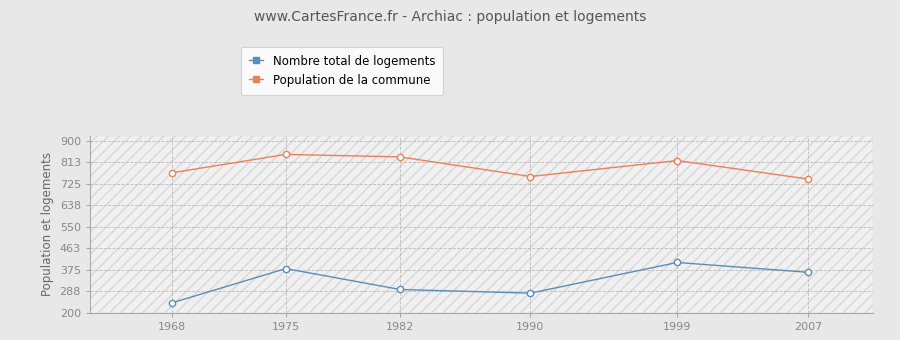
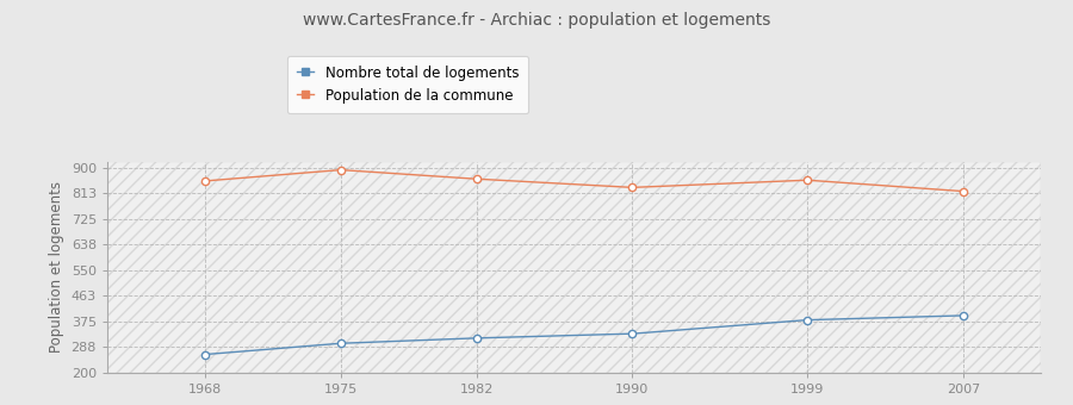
Nombre total de logements/1968: 240 -> 262
Population de la commune/1968: 770 -> 855
Nombre total de logements/1975: 380 -> 300
Population de la commune/1975: 845 -> 893
Nombre total de logements/1982: 295 -> 318
Population de la commune/1982: 835 -> 862
Nombre total de logements/1990: 280 -> 333
Population de la commune/1990: 755 -> 833
Nombre total de logements/1999: 405 -> 380
Population de la commune/1999: 820 -> 858
Nombre total de logements/2007: 365 -> 395
Population de la commune/2007: 745 -> 820
